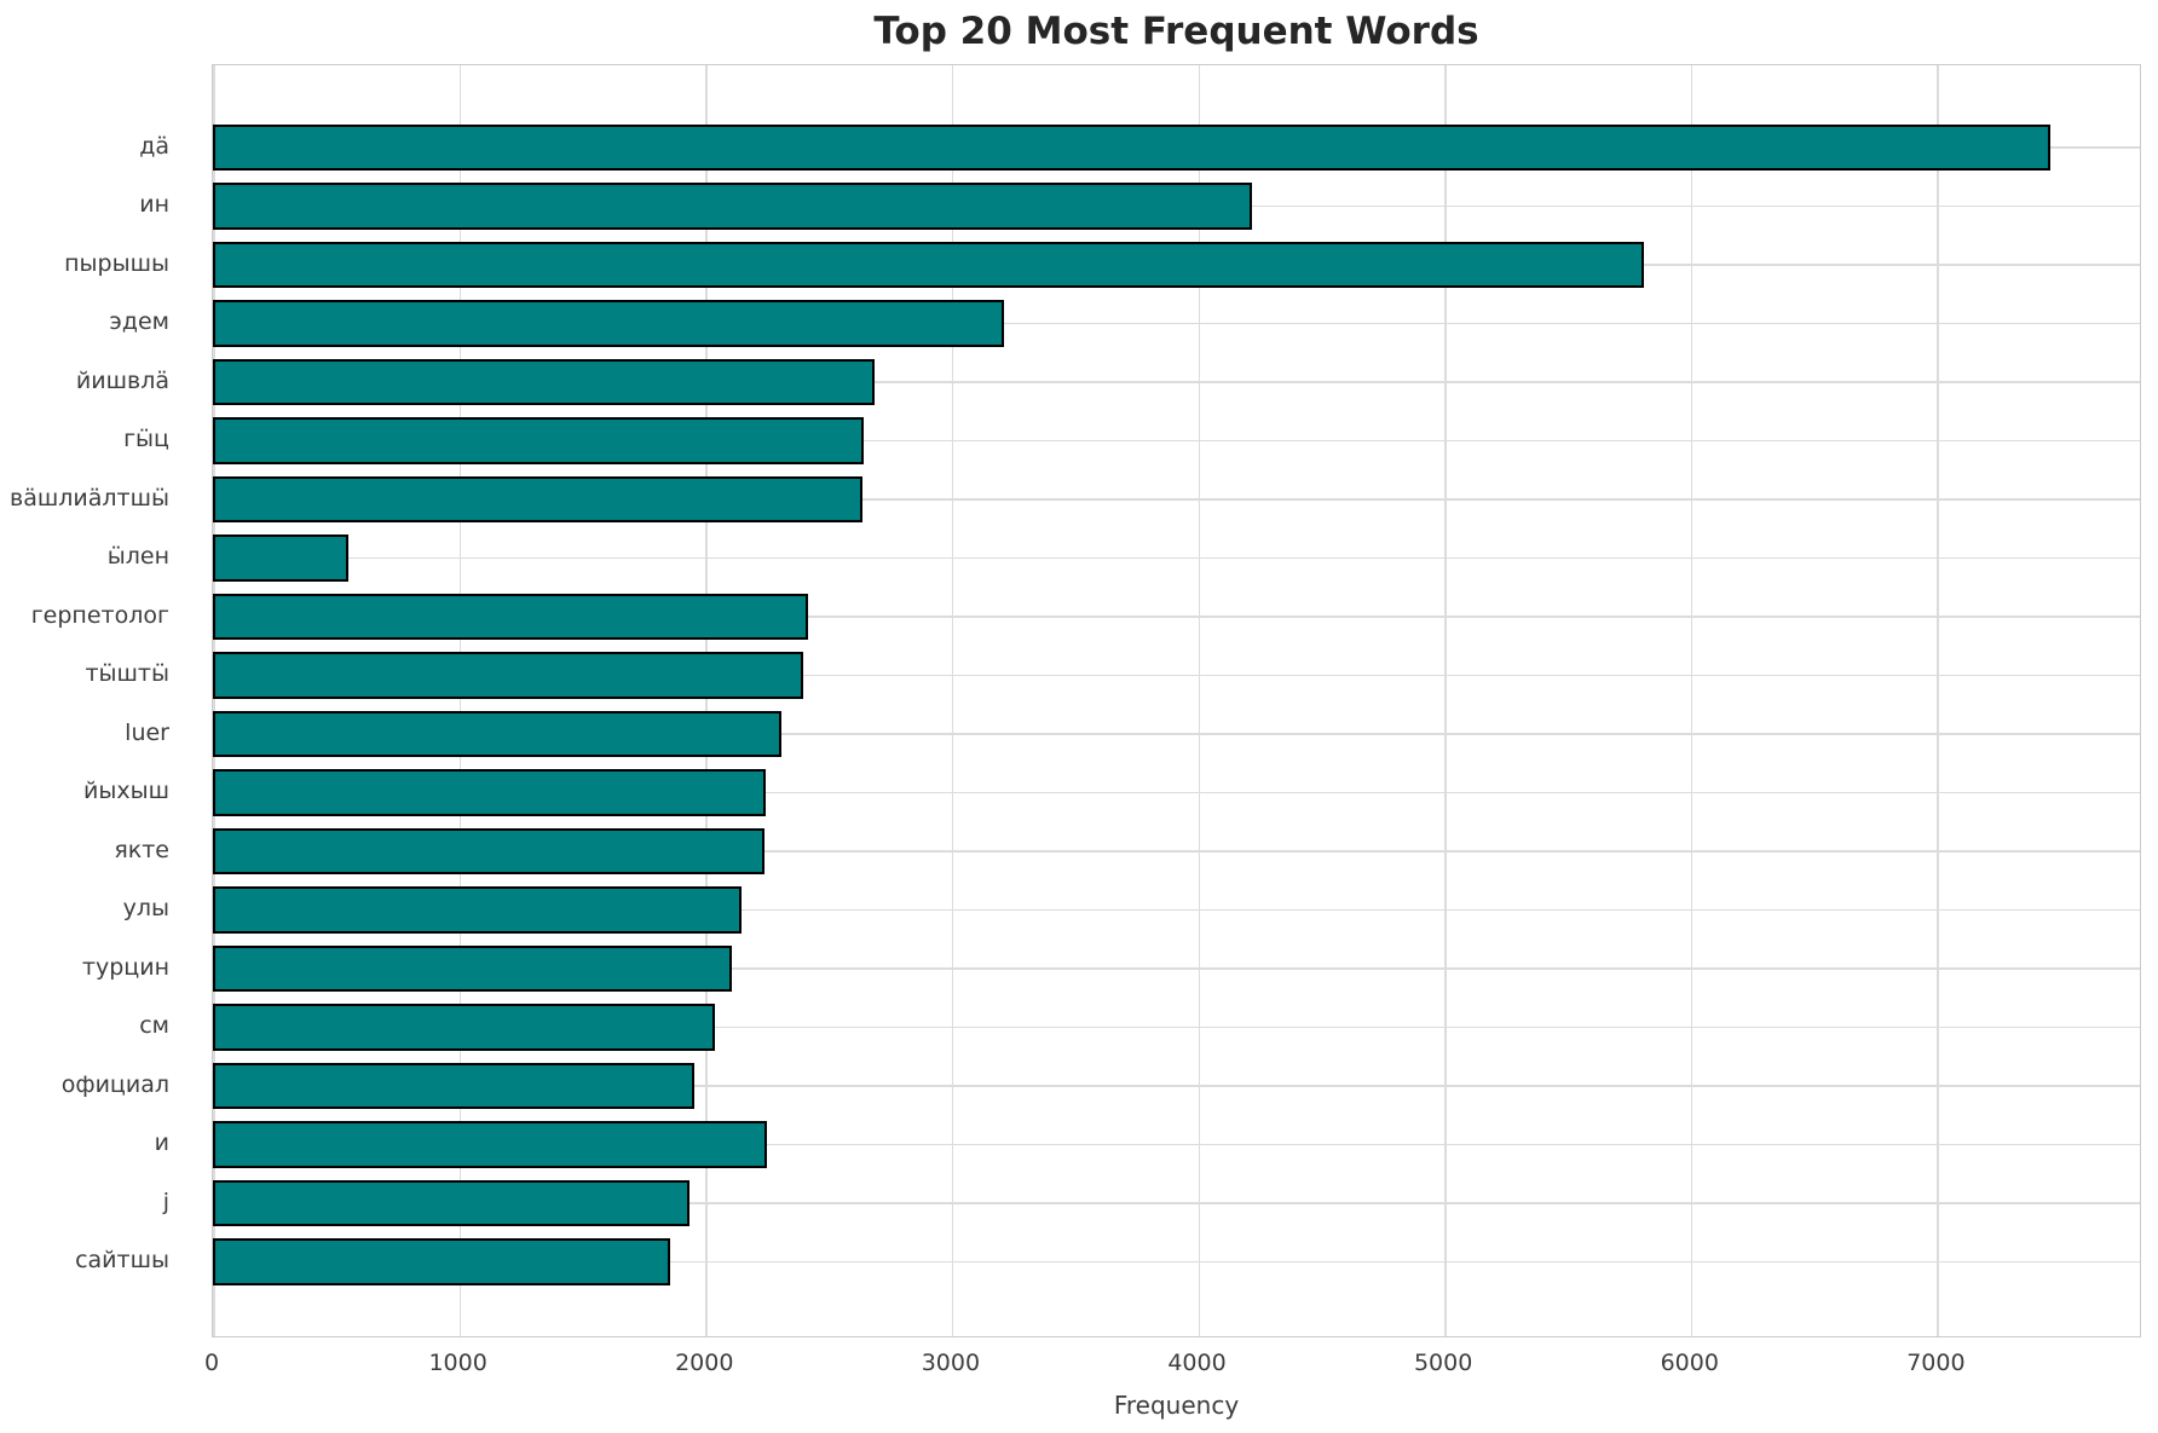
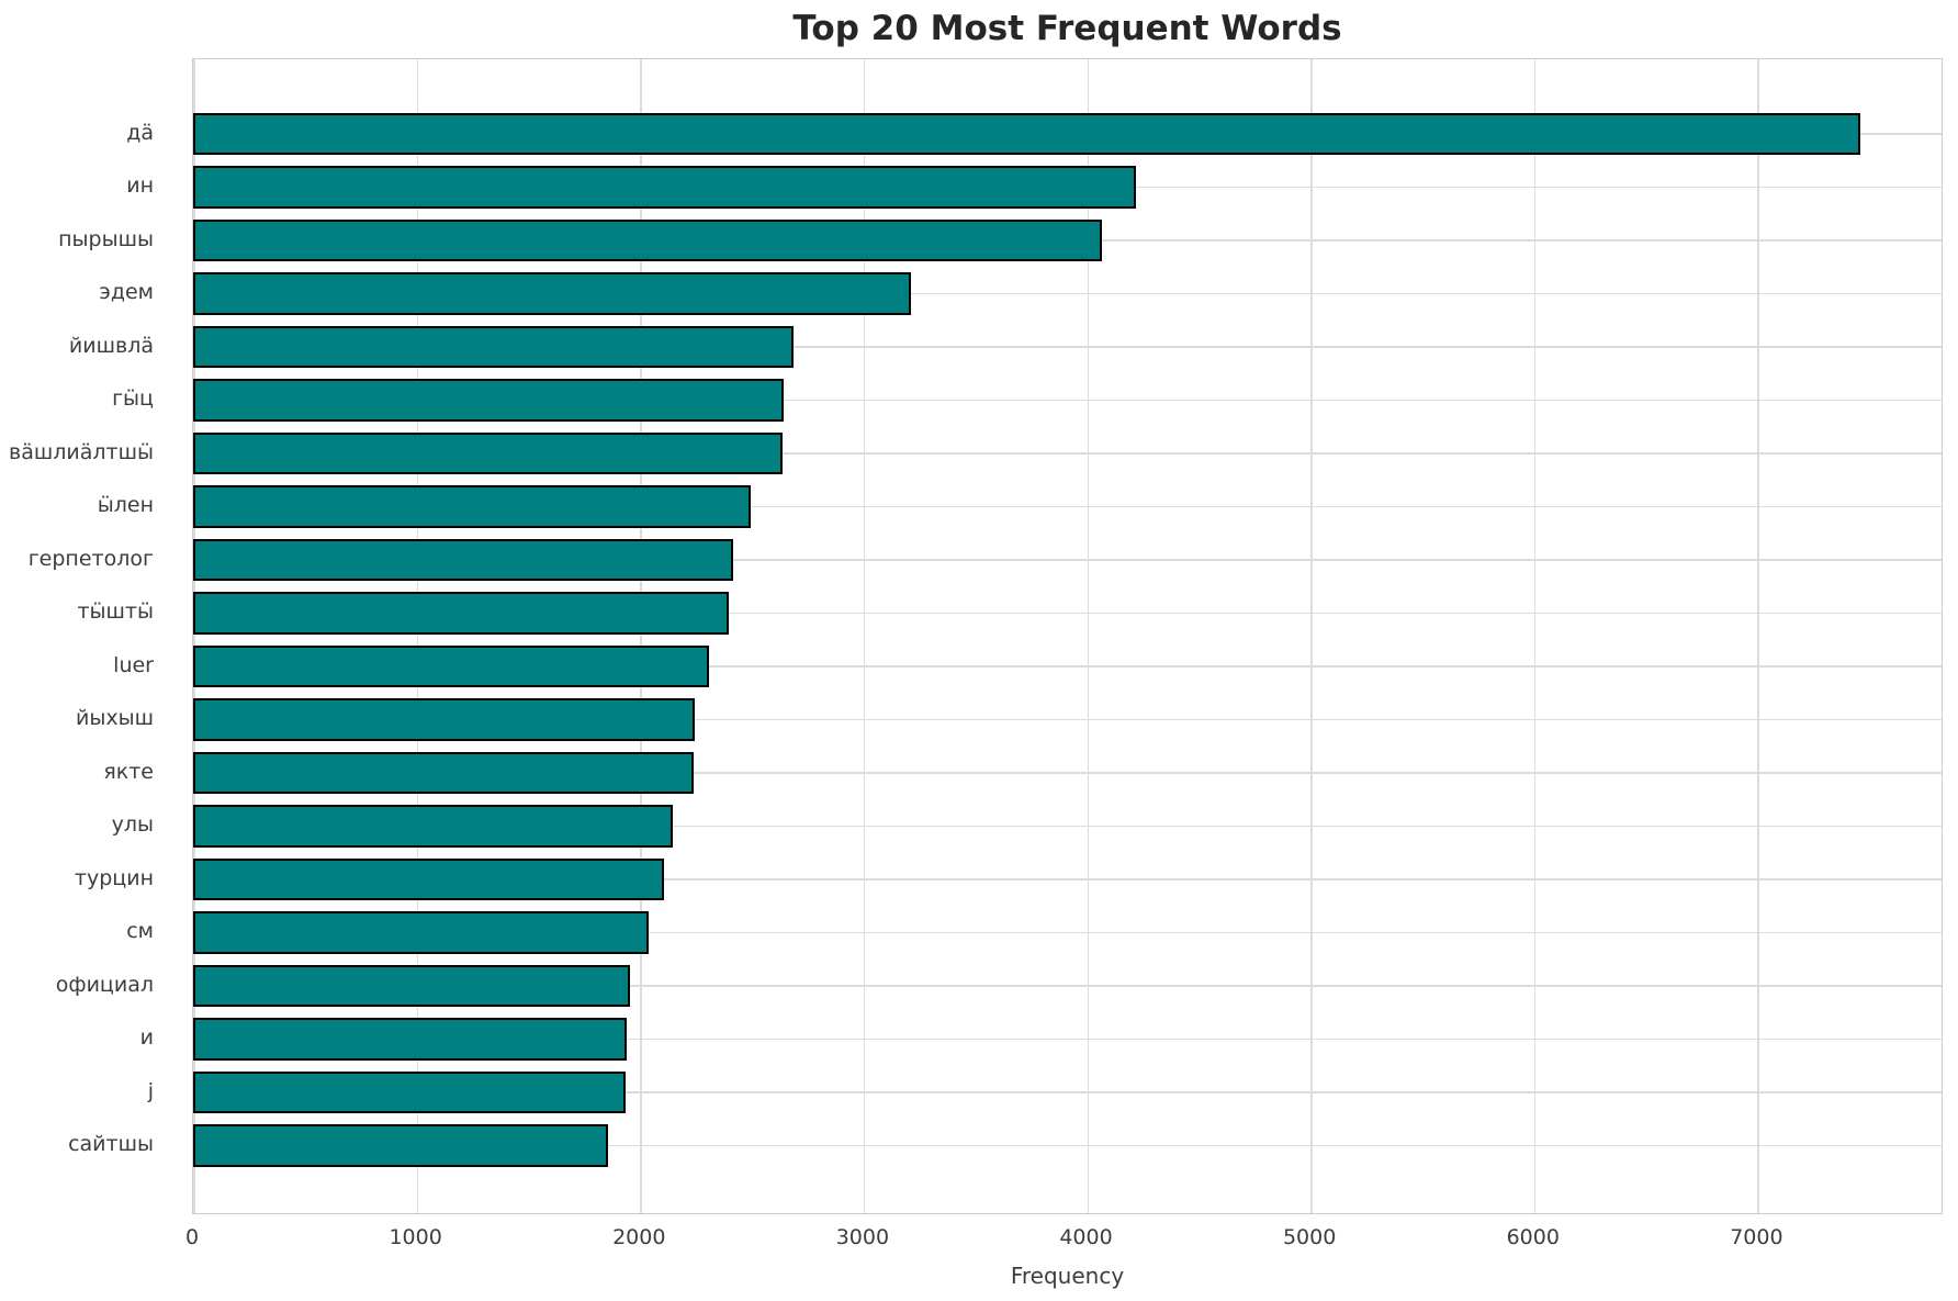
пырышы: 5810 -> 4060
ӹлен: 550 -> 2500
и: 2250 -> 1940
